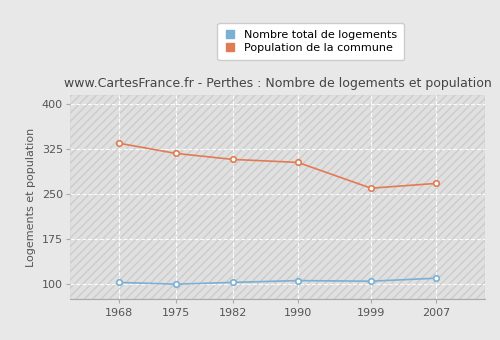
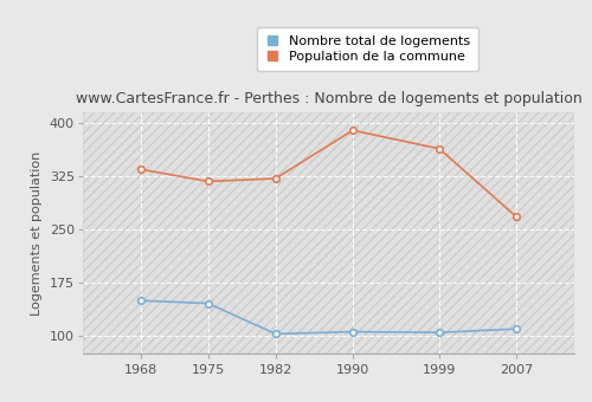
Nombre total de logements/1968: 103 -> 150
Nombre total de logements/1975: 100 -> 146
Population de la commune/1982: 308 -> 322
Population de la commune/1990: 303 -> 390
Population de la commune/1999: 260 -> 364
